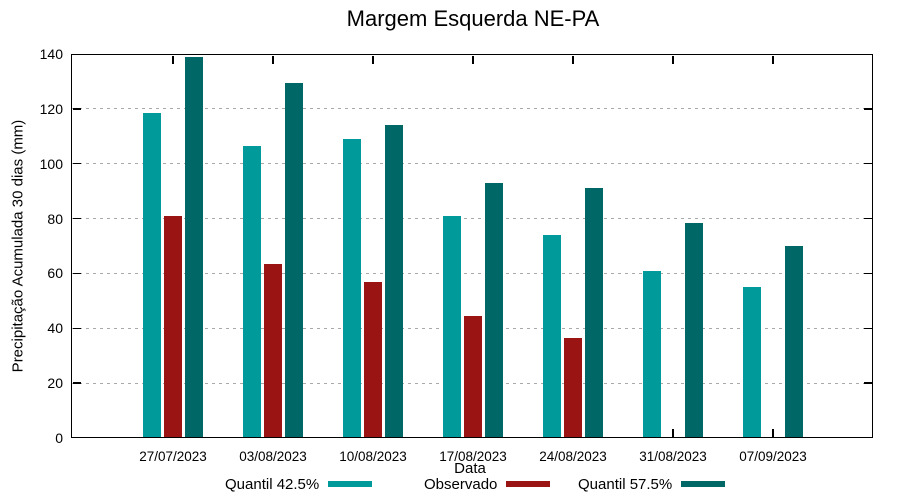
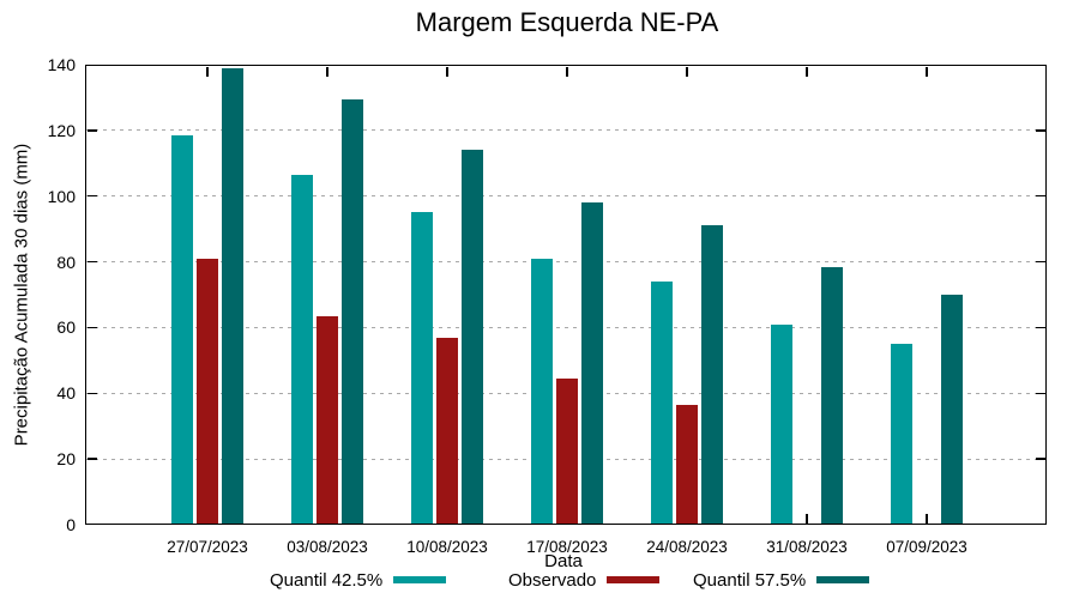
Quantil 42.5%/10/08/2023: 109 -> 95
Quantil 57.5%/17/08/2023: 93 -> 98
